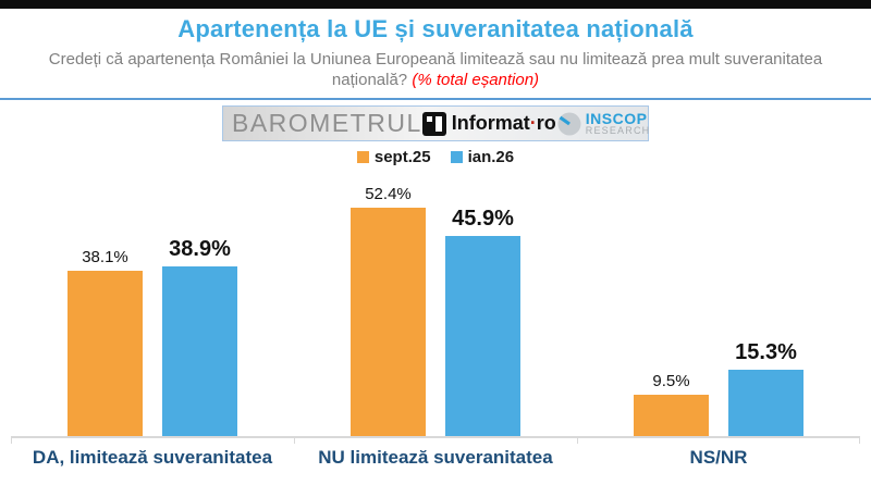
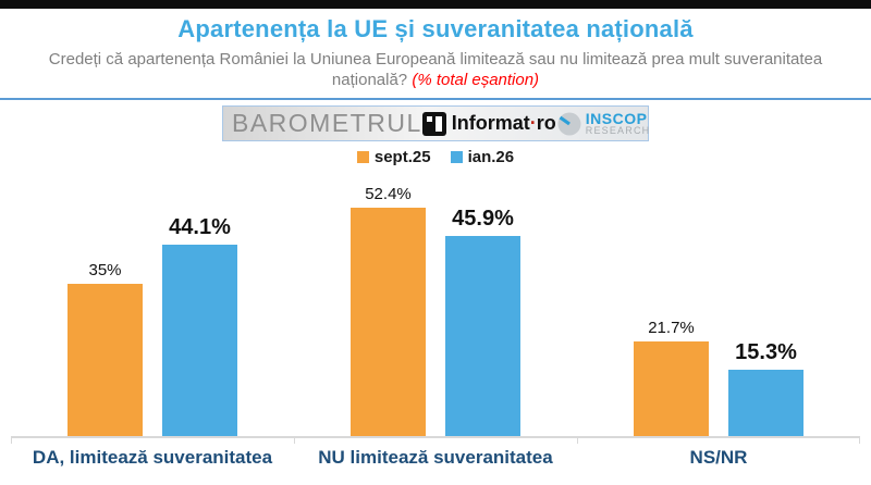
sept.25/DA, limitează suveranitatea: 38.1% -> 35%
ian.26/DA, limitează suveranitatea: 38.9% -> 44.1%
sept.25/NS/NR: 9.5% -> 21.7%
